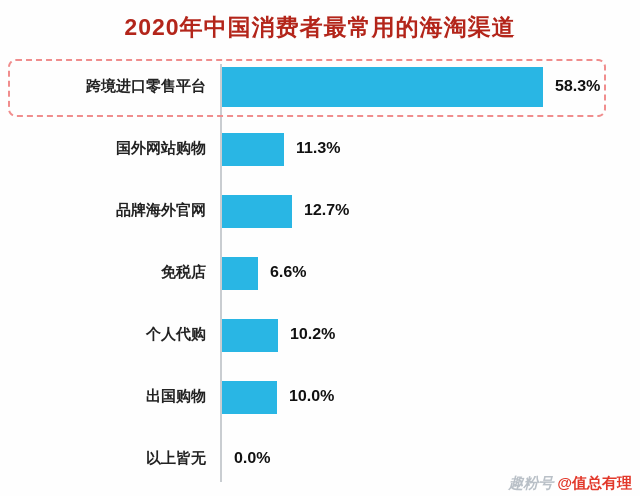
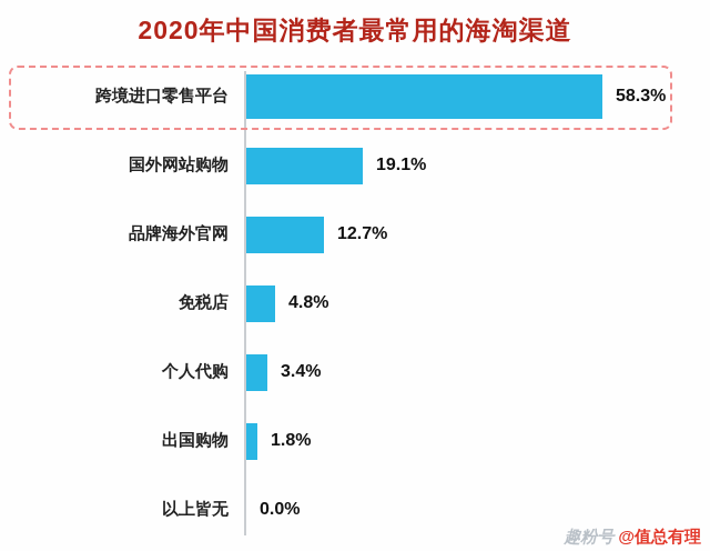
国外网站购物: 11.3% -> 19.1%
免税店: 6.6% -> 4.8%
个人代购: 10.2% -> 3.4%
出国购物: 10.0% -> 1.8%
